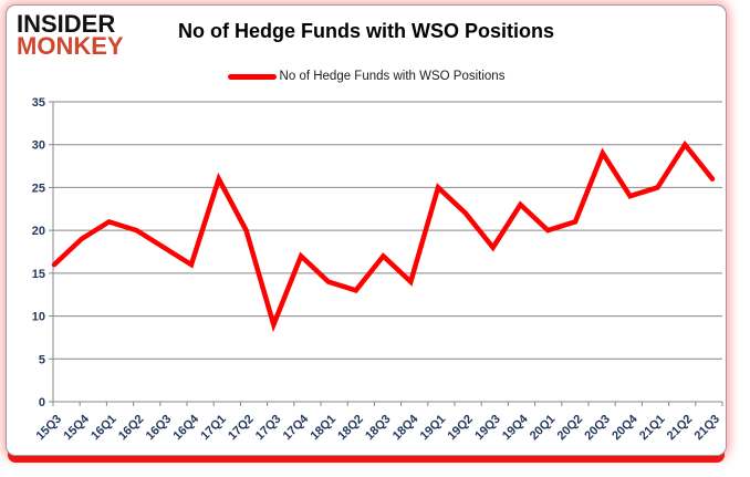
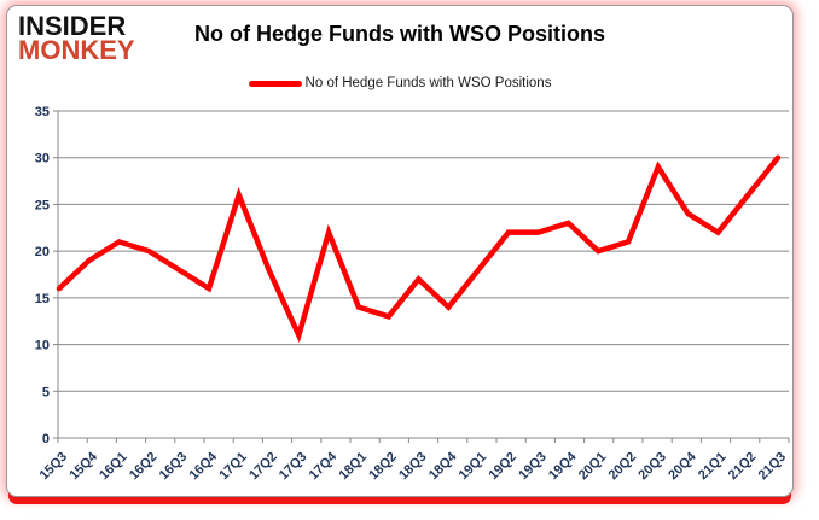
17Q2: 20 -> 18
17Q3: 9 -> 11
17Q4: 17 -> 22
19Q1: 25 -> 18
19Q3: 18 -> 22
21Q1: 25 -> 22
21Q2: 30 -> 26
21Q3: 26 -> 30
